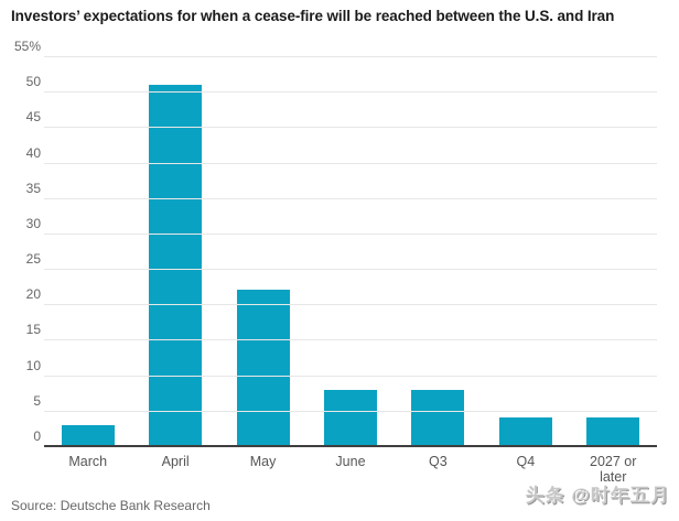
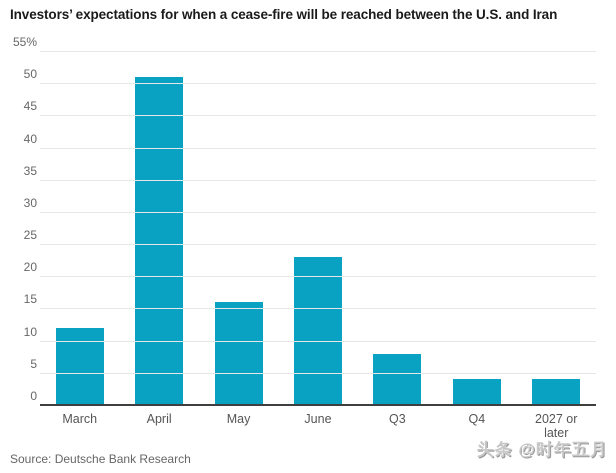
March: 3% -> 12%
May: 22% -> 16%
June: 8% -> 23%
